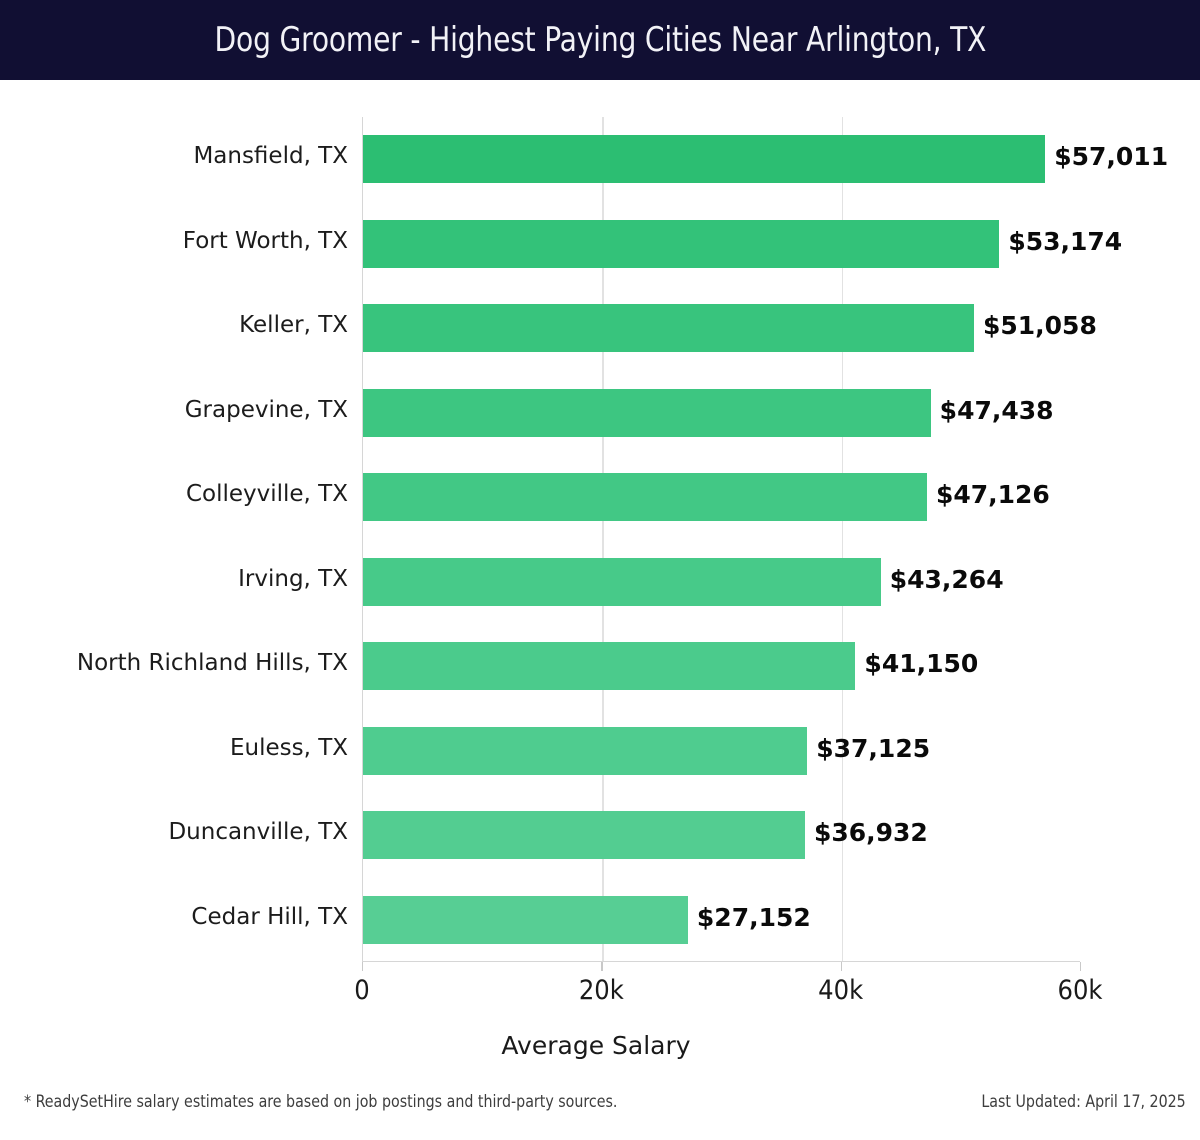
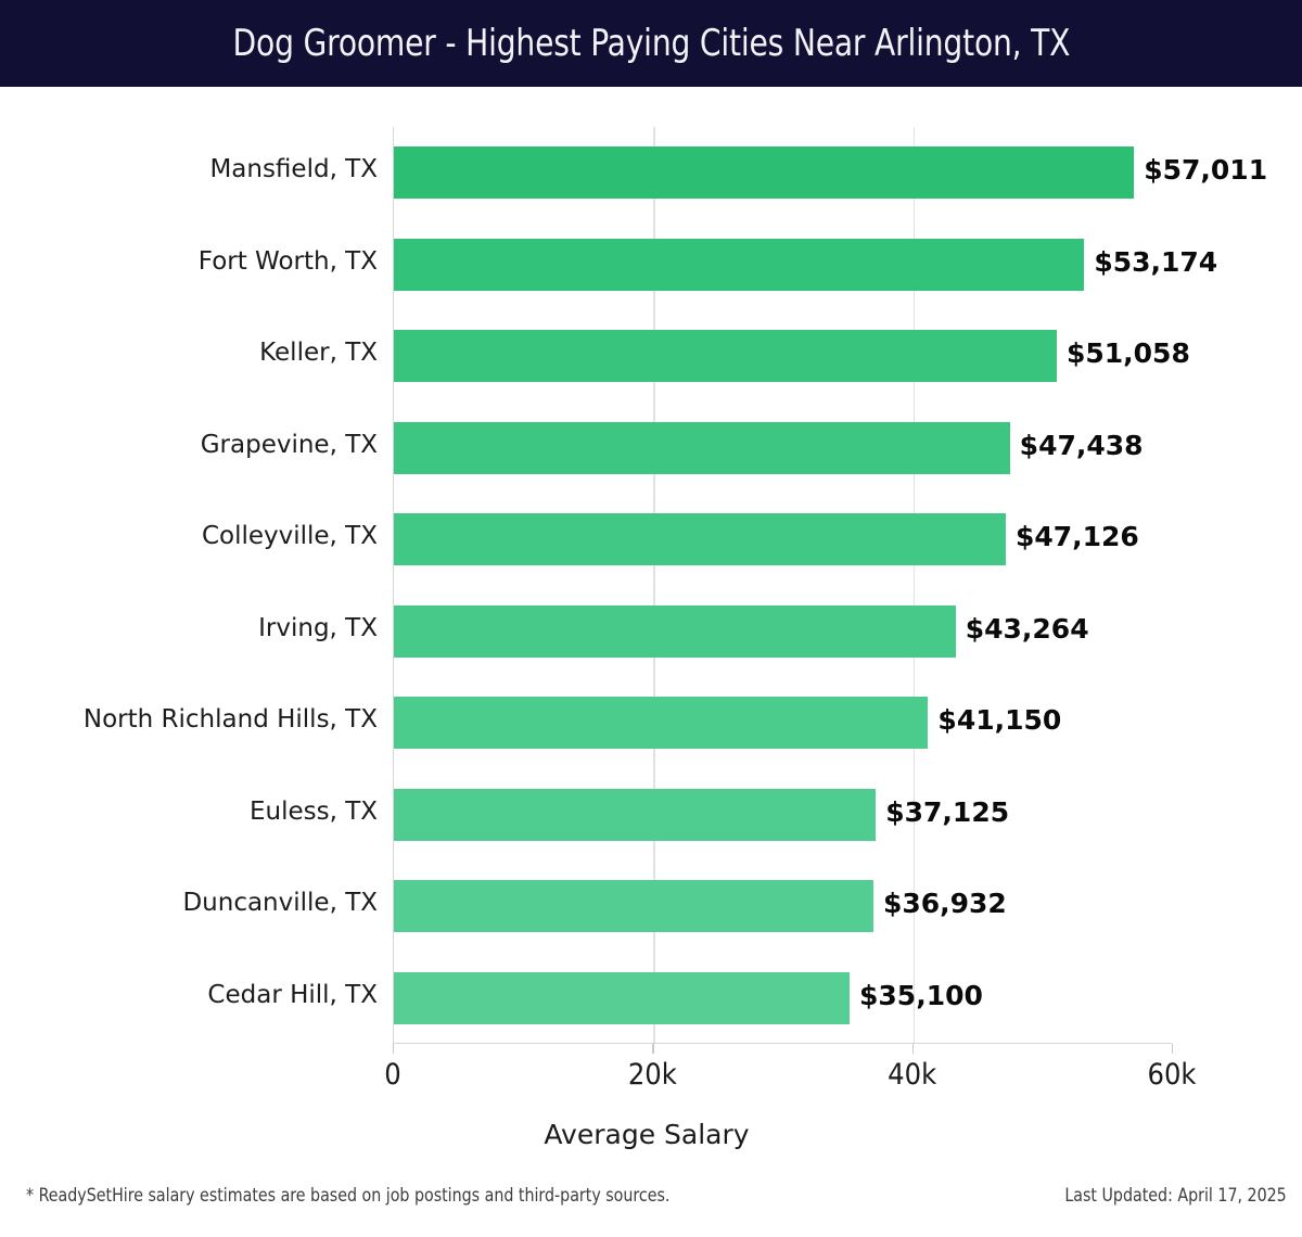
Cedar Hill, TX: $27,152 -> $35,100
